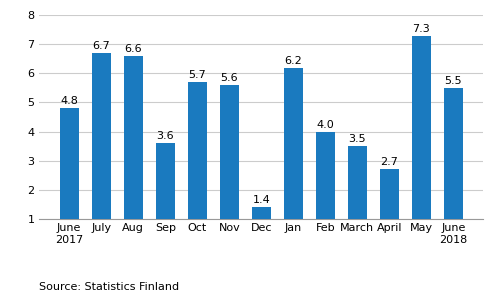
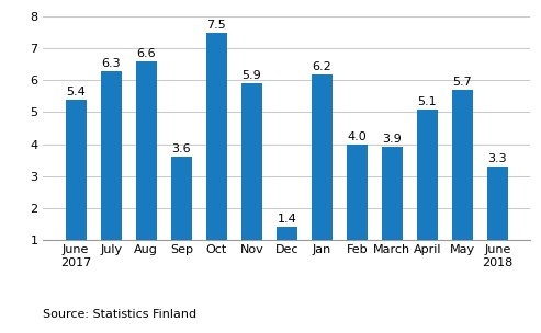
June 2017: 4.8 -> 5.4
July: 6.7 -> 6.3
Oct: 5.7 -> 7.5
Nov: 5.6 -> 5.9
March: 3.5 -> 3.9
April: 2.7 -> 5.1
May: 7.3 -> 5.7
June 2018: 5.5 -> 3.3
